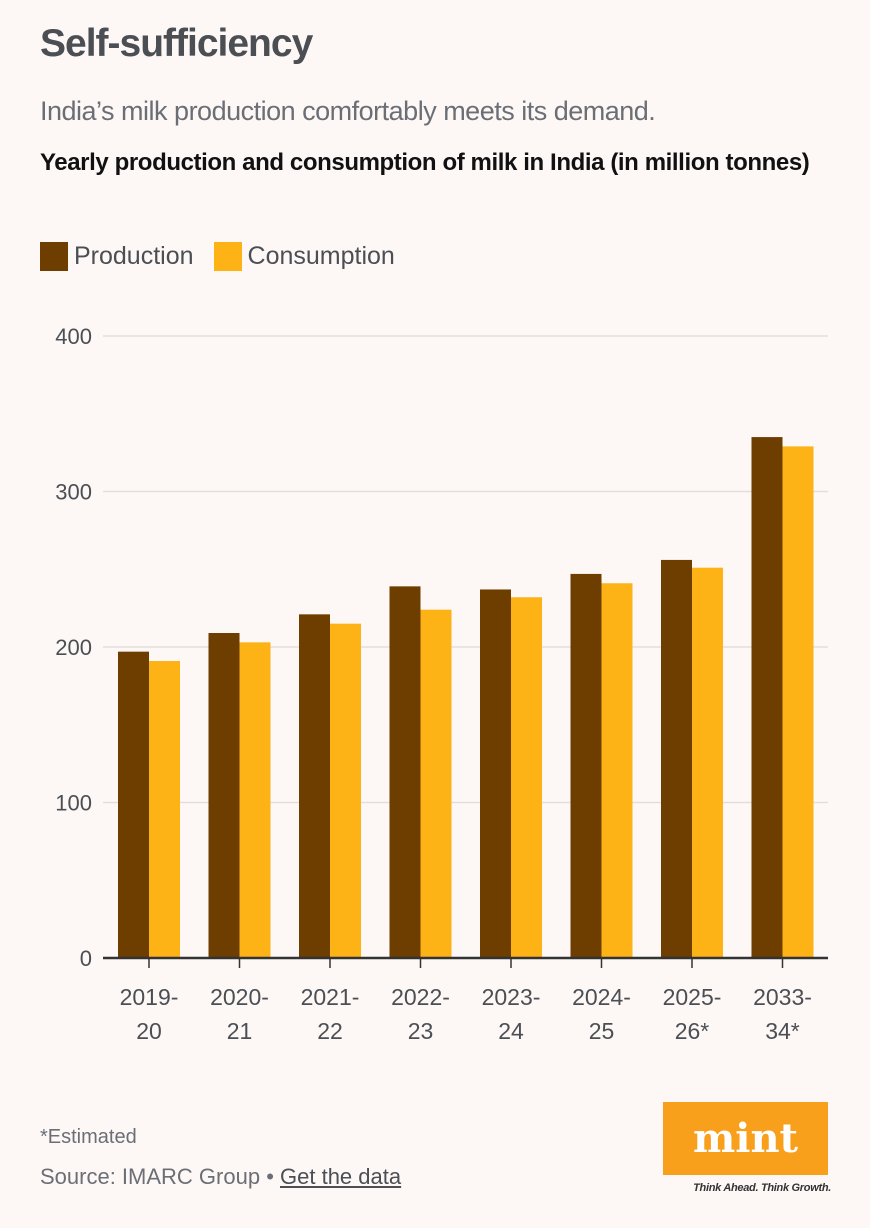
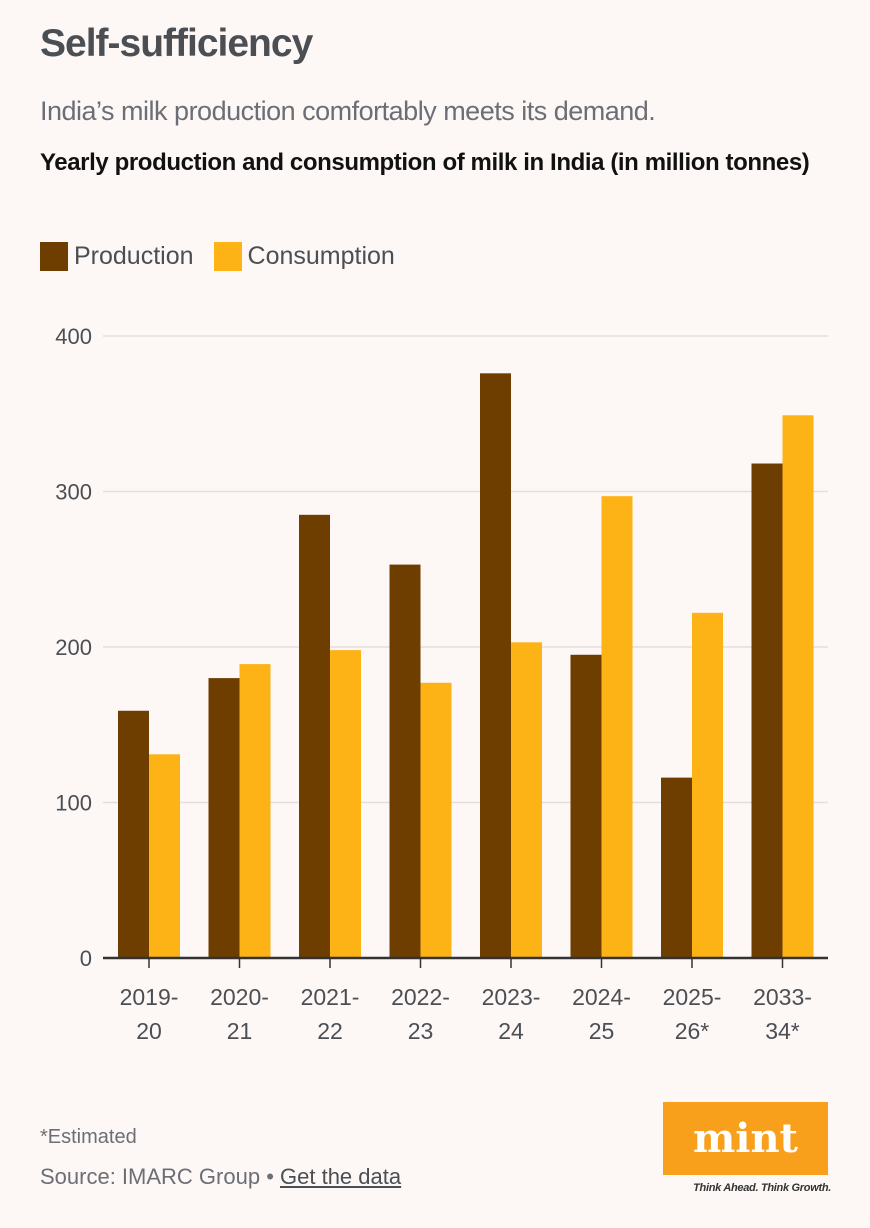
Production/2019-20: 197 -> 159
Consumption/2019-20: 191 -> 131
Production/2020-21: 209 -> 180
Consumption/2020-21: 203 -> 189
Production/2021-22: 221 -> 285
Consumption/2021-22: 215 -> 198
Production/2022-23: 239 -> 253
Consumption/2022-23: 224 -> 177
Production/2023-24: 237 -> 376
Consumption/2023-24: 232 -> 203
Production/2024-25: 247 -> 195
Consumption/2024-25: 241 -> 297
Production/2025-26*: 256 -> 116
Consumption/2025-26*: 251 -> 222
Production/2033-34*: 335 -> 318
Consumption/2033-34*: 329 -> 349
